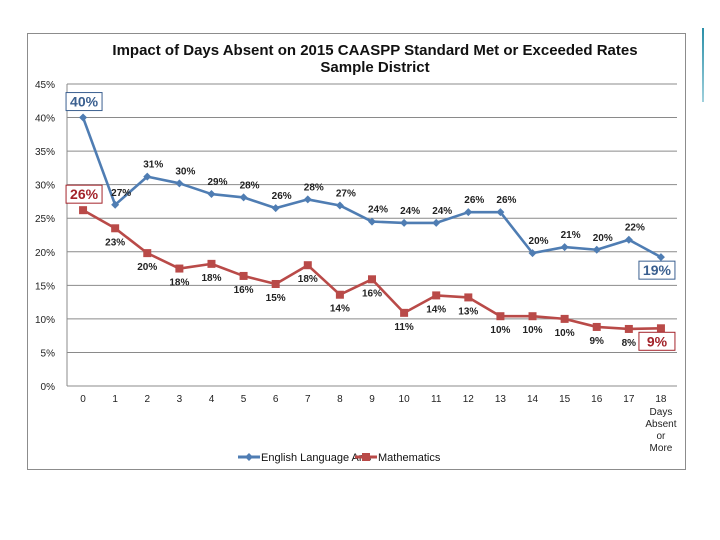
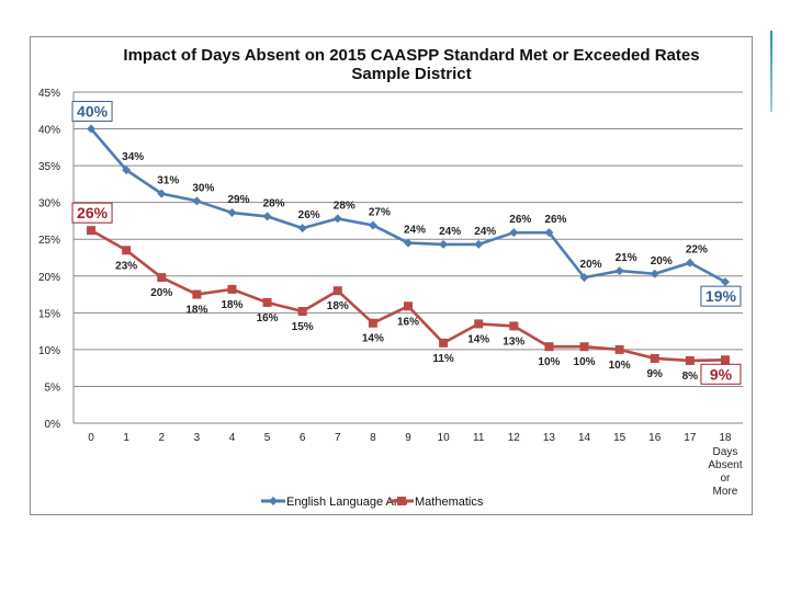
English Language Arts/1: 27% -> 34%
